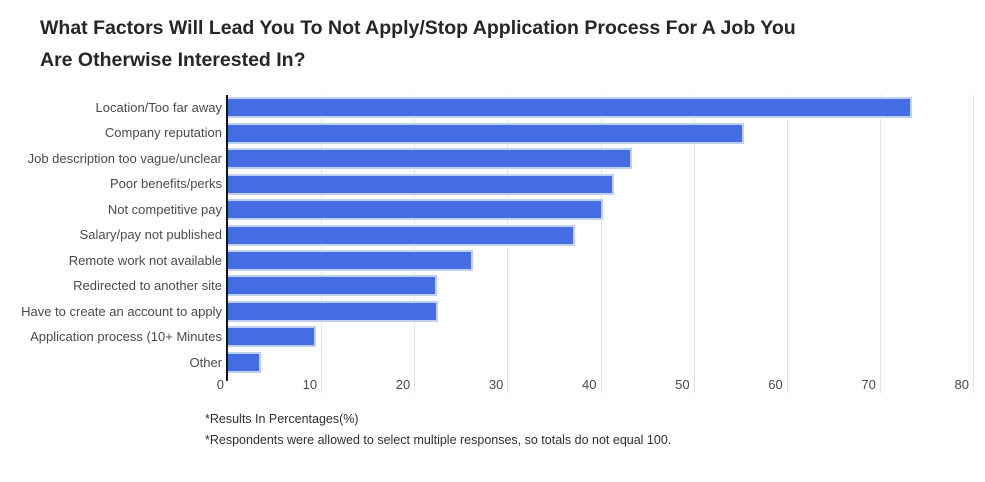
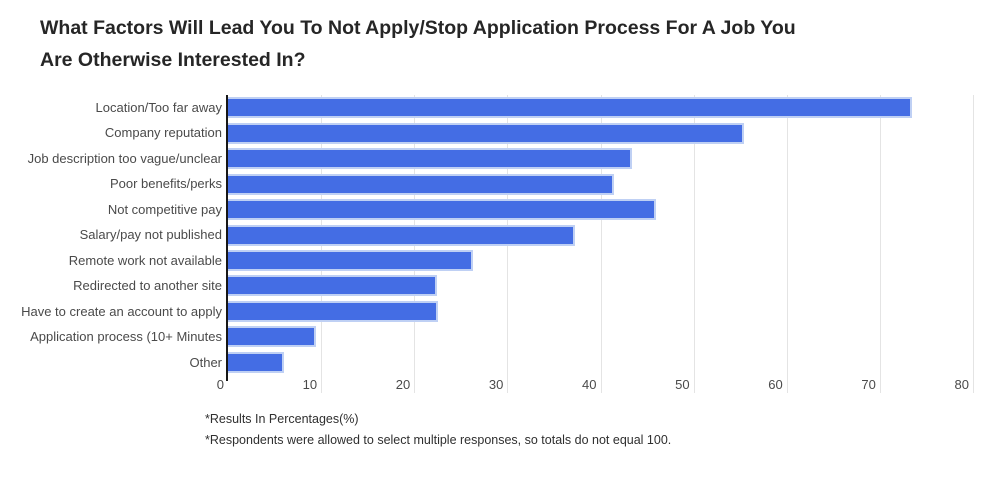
Not competitive pay: 40 -> 46
Other: 4 -> 6
